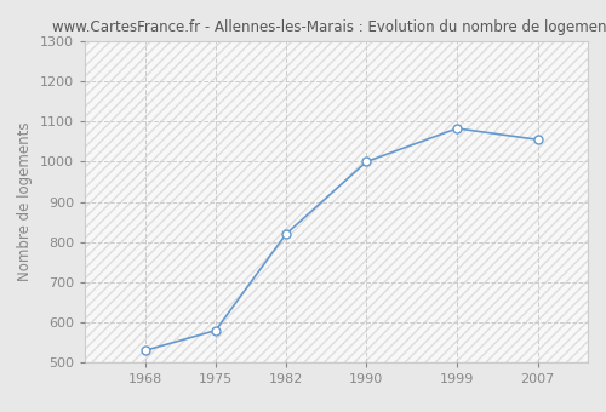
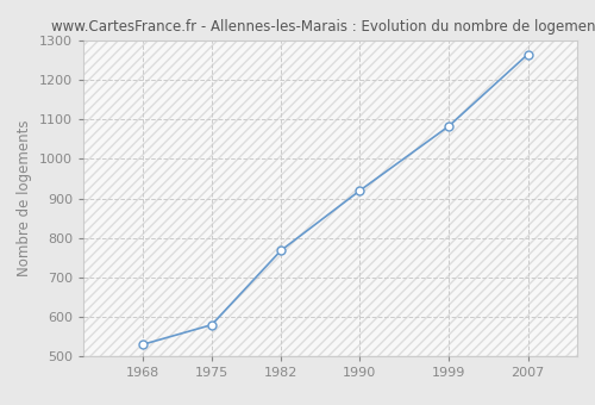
1982: 820 -> 768
1990: 1000 -> 920
2007: 1055 -> 1265
